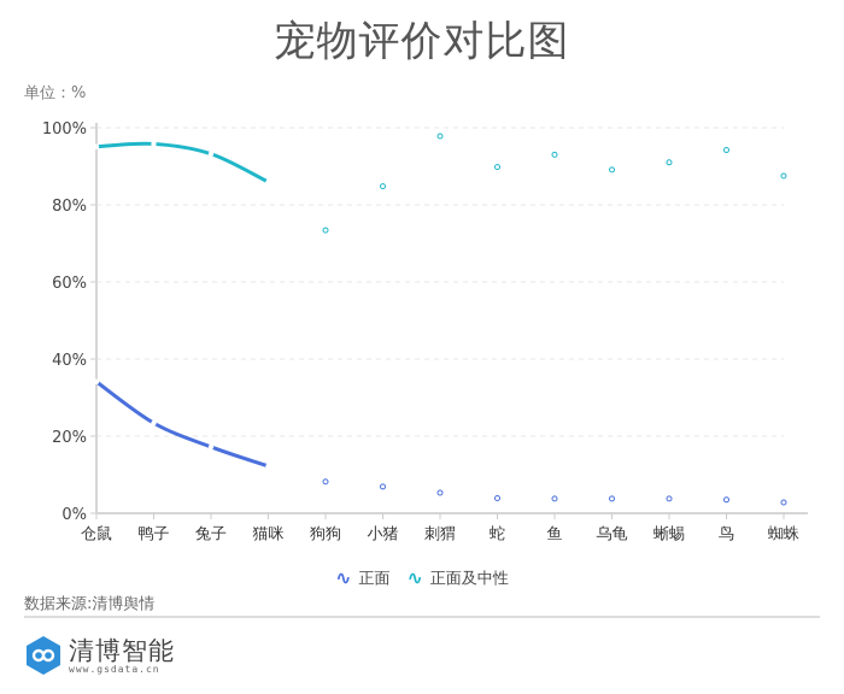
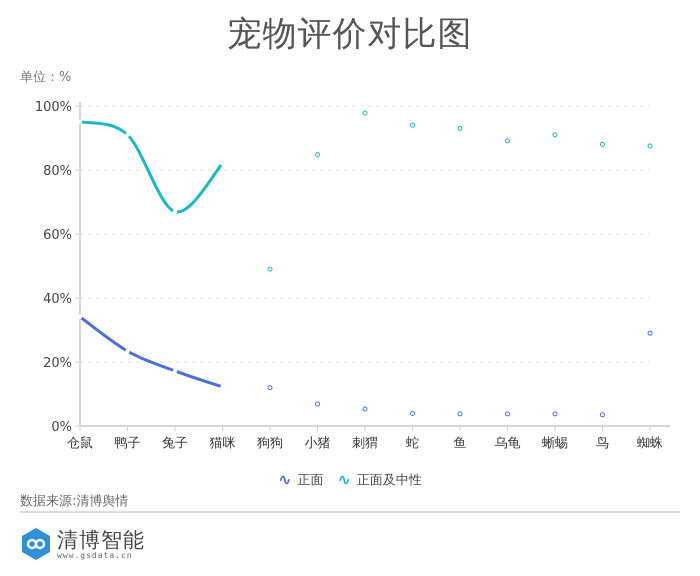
正面及中性/鸭子: 96% -> 91%
正面及中性/兔子: 93% -> 67%
正面及中性/猫咪: 86% -> 82%
正面/狗狗: 8% -> 12%
正面及中性/狗狗: 73% -> 49%
正面及中性/蛇: 90% -> 94%
正面及中性/鸟: 94% -> 88%
正面/蜘蛛: 3% -> 29%
